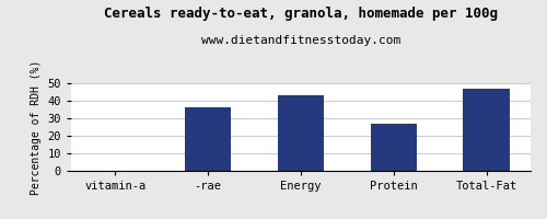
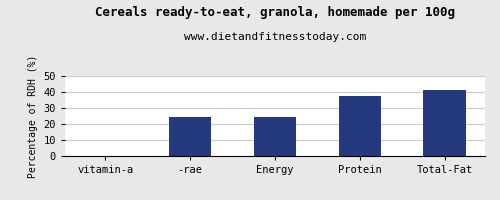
-rae: 36 -> 24
Energy: 43 -> 24
Protein: 27 -> 38
Total-Fat: 47 -> 42
